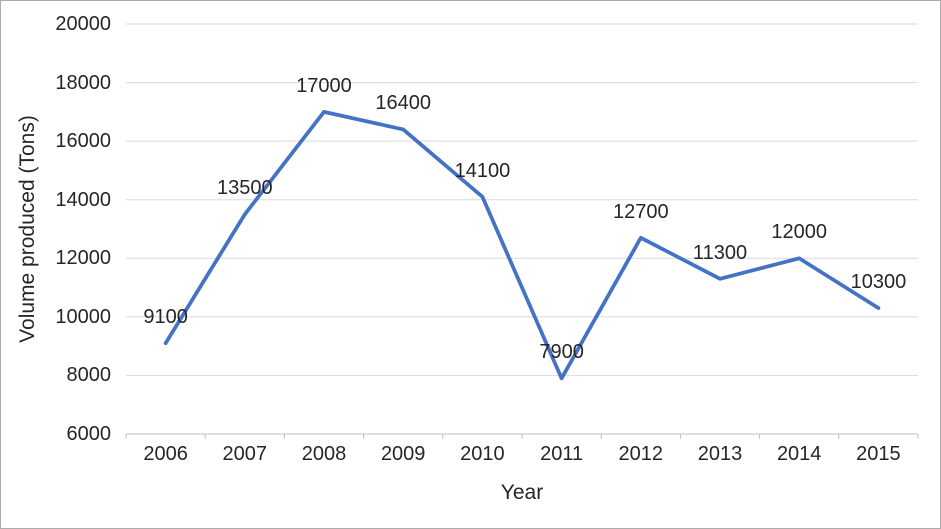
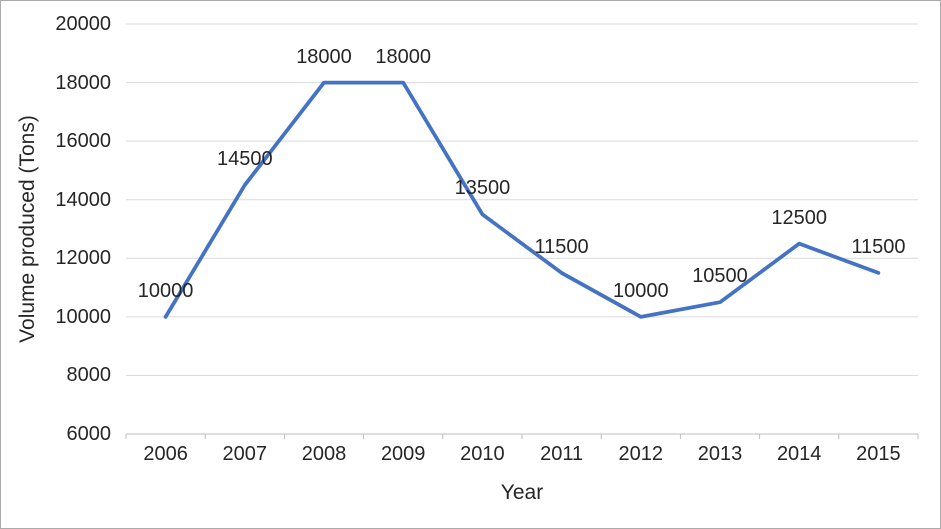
2006: 9100 -> 10000
2007: 13500 -> 14500
2008: 17000 -> 18000
2009: 16400 -> 18000
2010: 14100 -> 13500
2011: 7900 -> 11500
2012: 12700 -> 10000
2013: 11300 -> 10500
2014: 12000 -> 12500
2015: 10300 -> 11500
